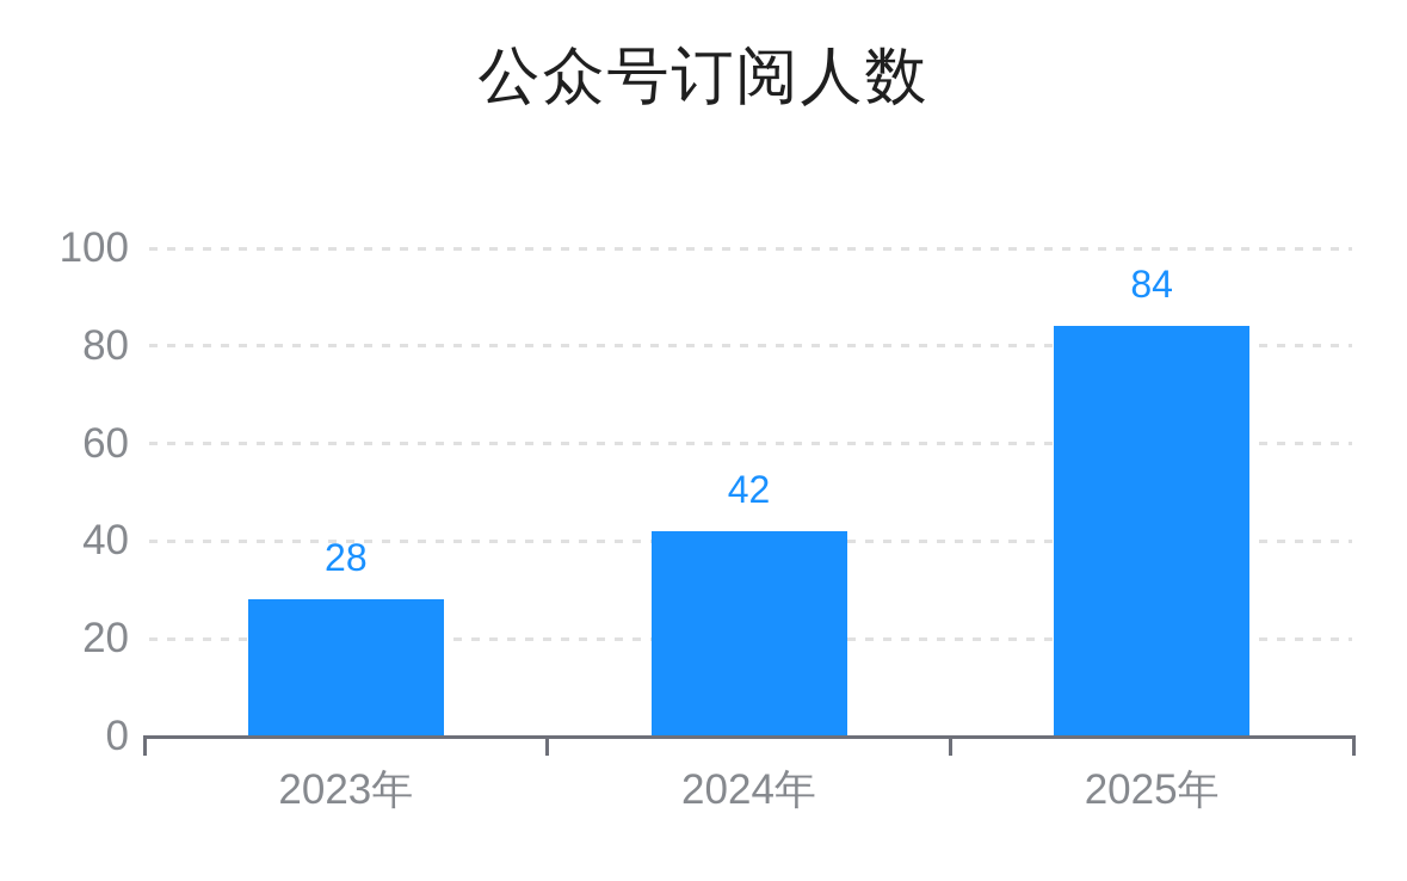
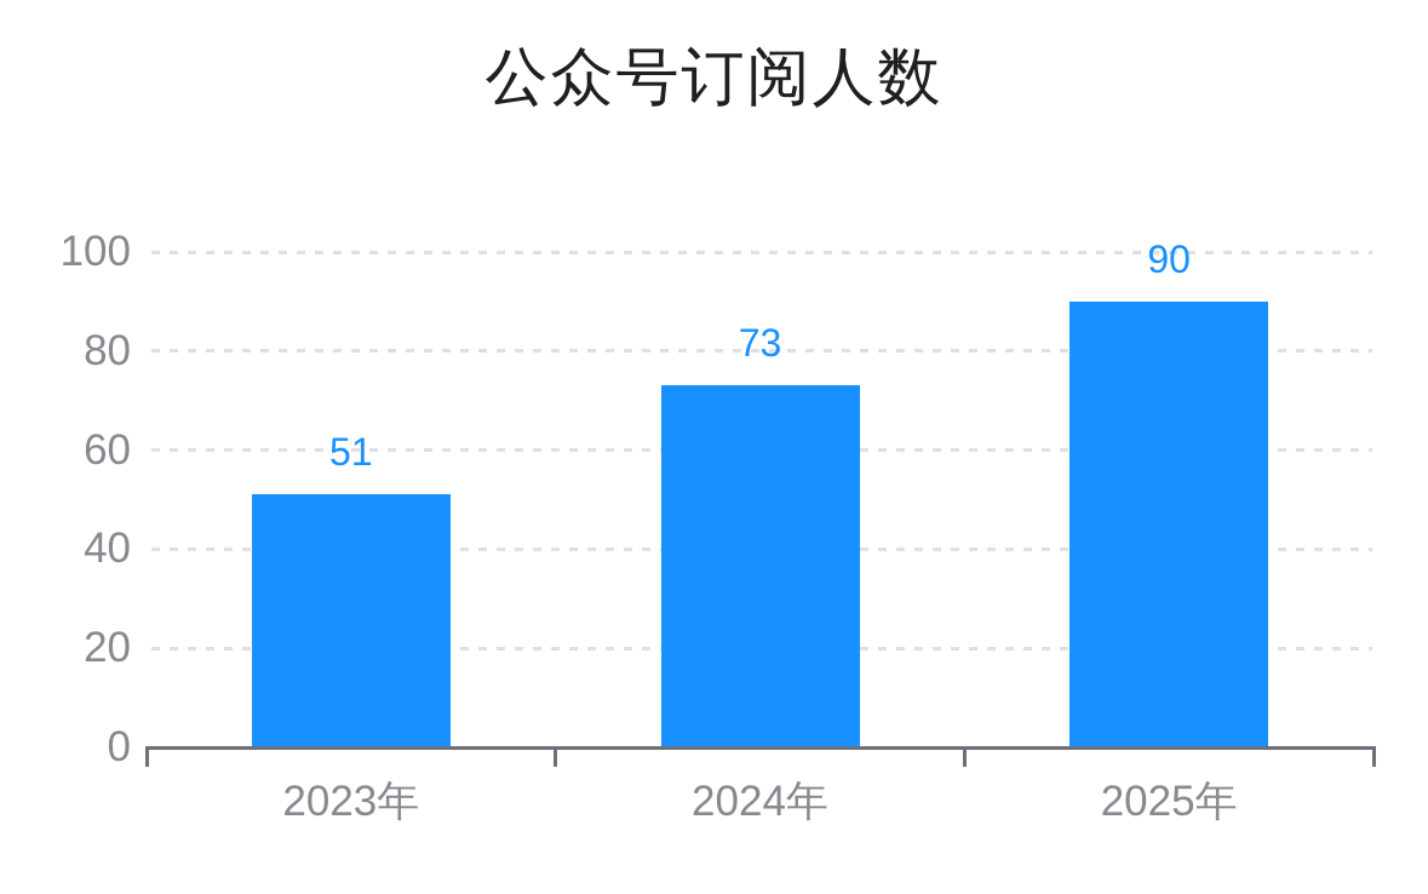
2023年: 28 -> 51
2024年: 42 -> 73
2025年: 84 -> 90
